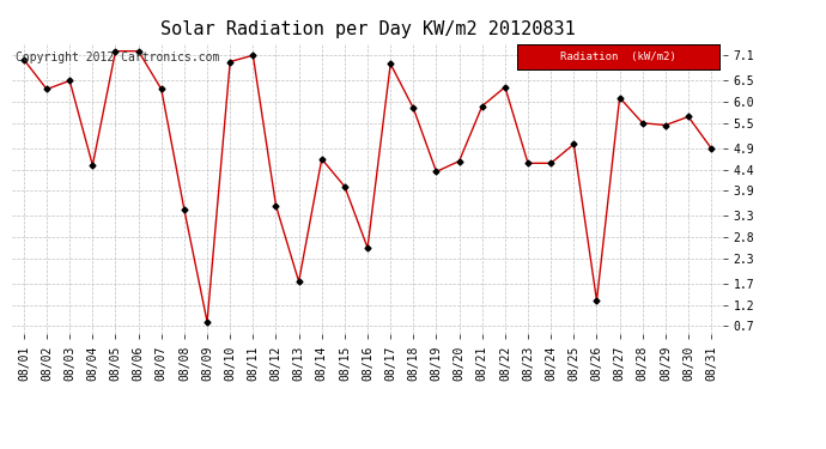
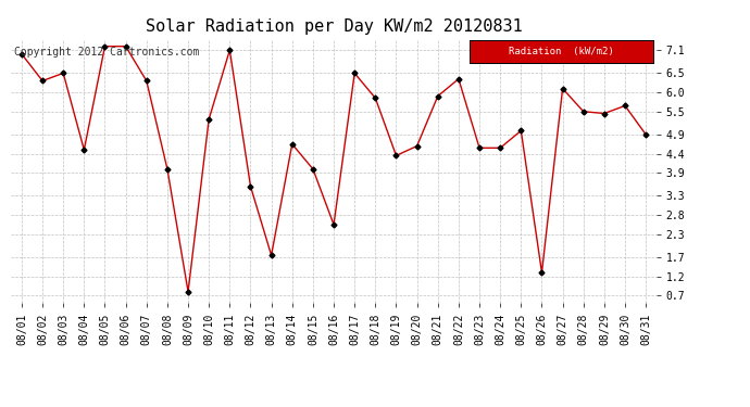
08/08: 3.45 -> 4.00
08/10: 6.95 -> 5.30
08/17: 6.90 -> 6.50
